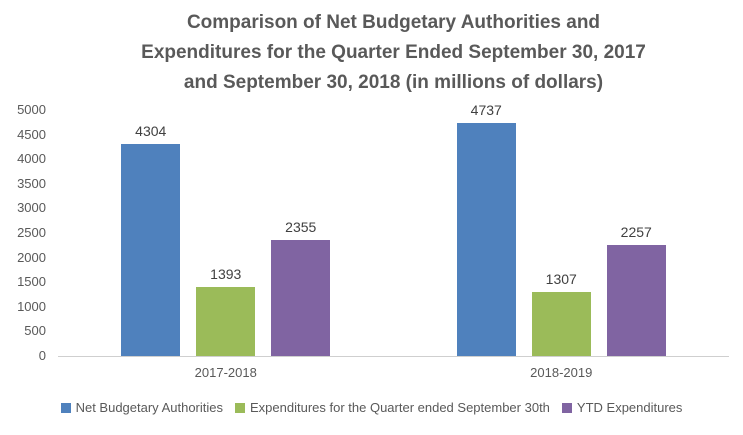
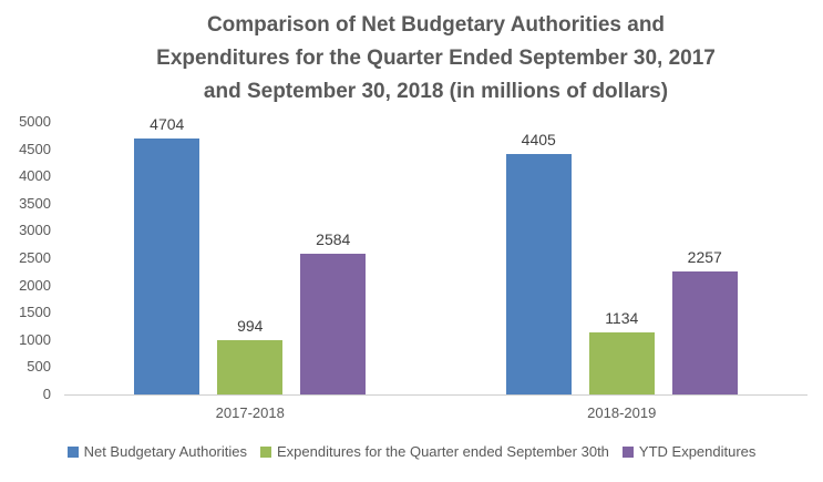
Net Budgetary Authorities/2017-2018: 4304 -> 4704
Expenditures for the Quarter ended September 30th/2017-2018: 1393 -> 994
YTD Expenditures/2017-2018: 2355 -> 2584
Net Budgetary Authorities/2018-2019: 4737 -> 4405
Expenditures for the Quarter ended September 30th/2018-2019: 1307 -> 1134
